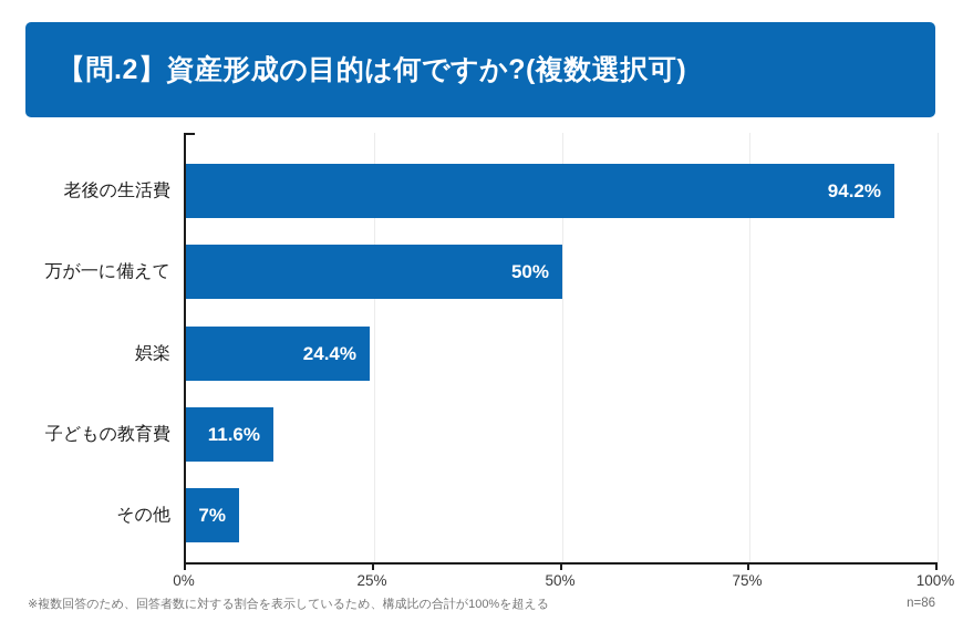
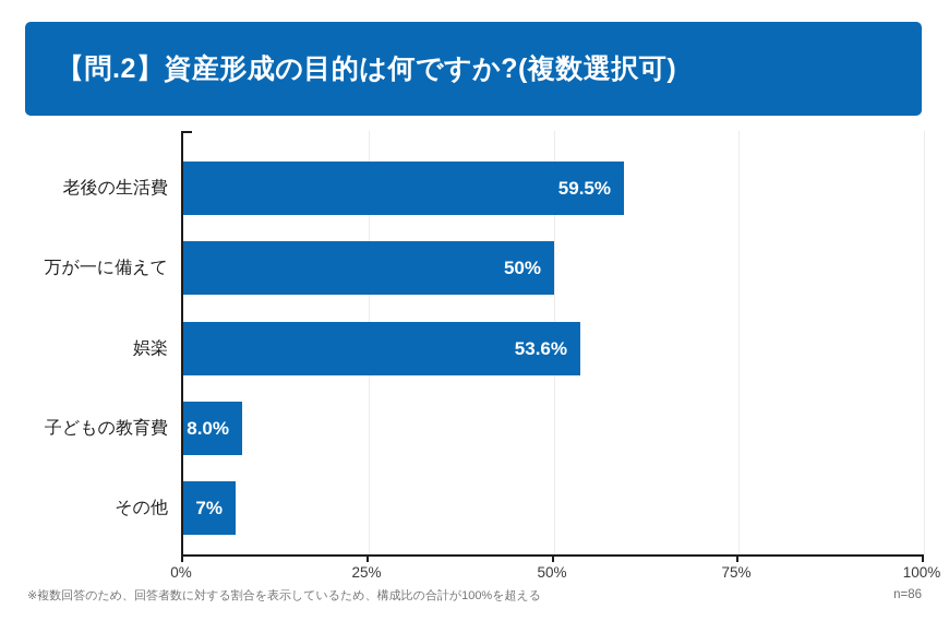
老後の生活費: 94.2% -> 59.5%
娯楽: 24.4% -> 53.6%
子どもの教育費: 11.6% -> 8.0%
